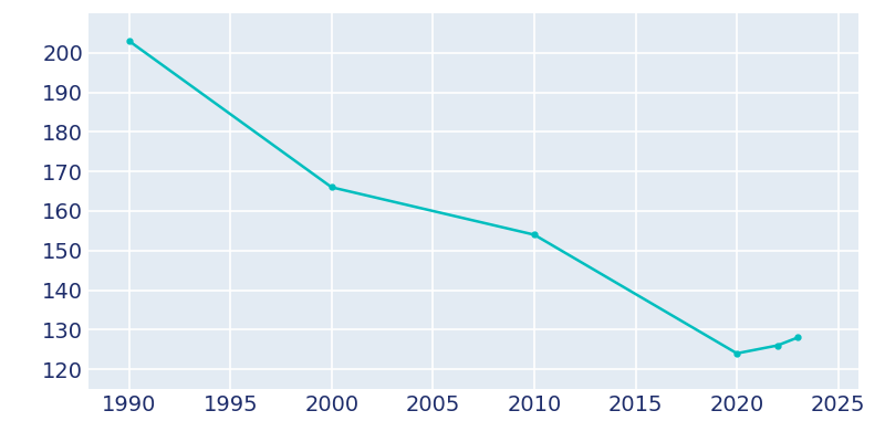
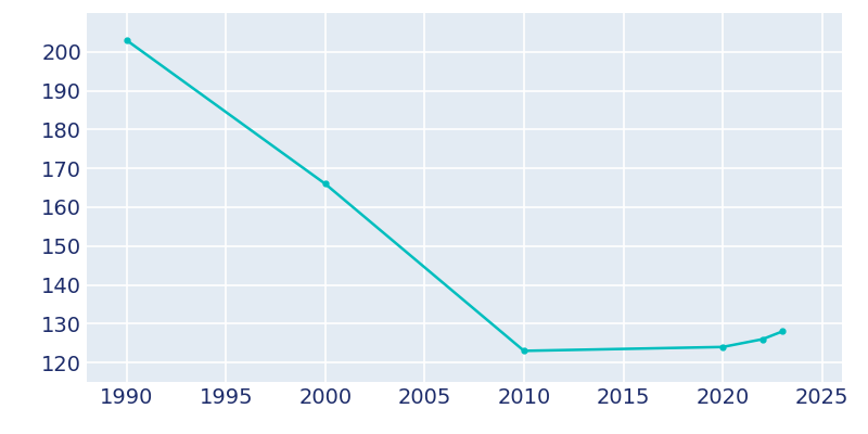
2010: 154 -> 123
